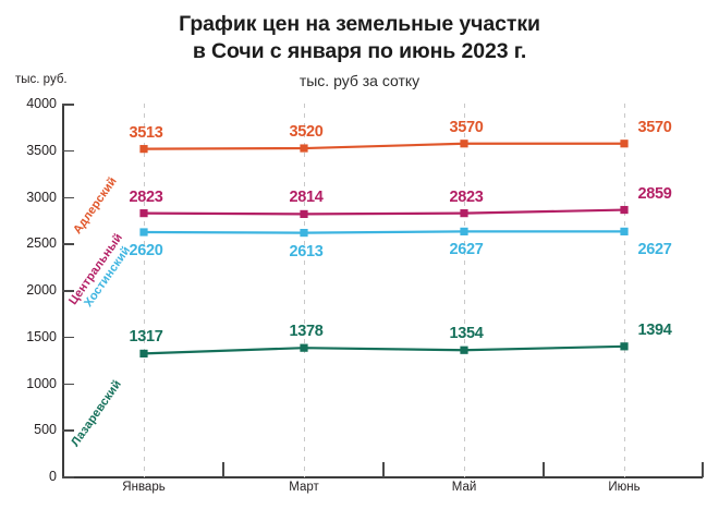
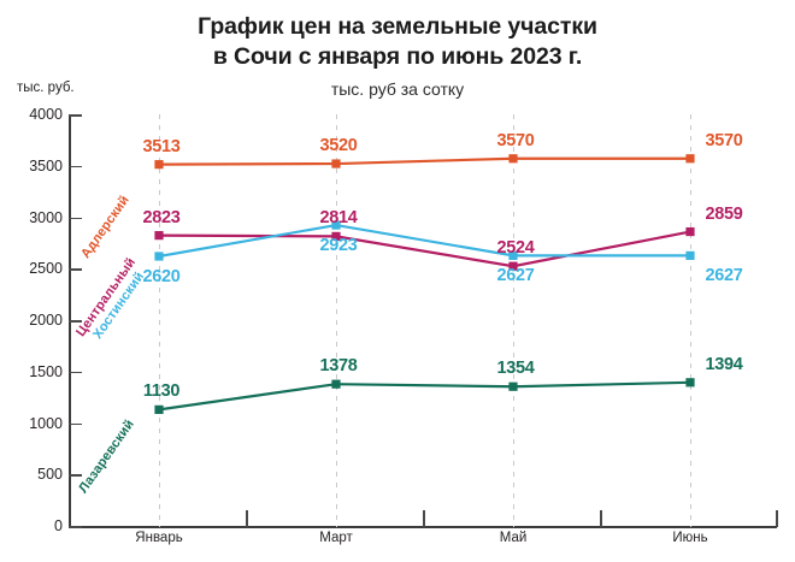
Лазаревский/Январь: 1317 -> 1130
Хостинский/Март: 2613 -> 2923
Центральный/Май: 2823 -> 2524
